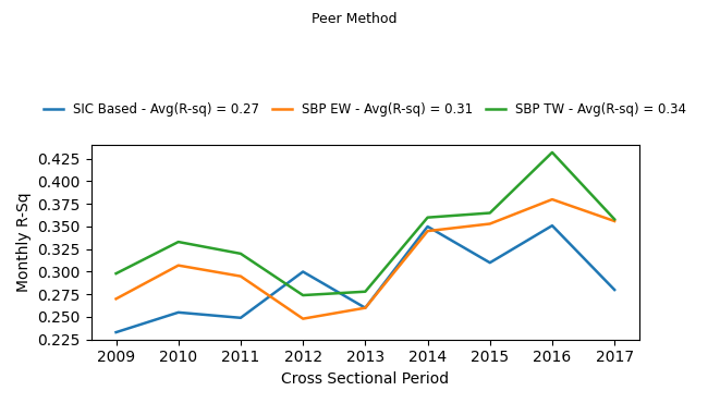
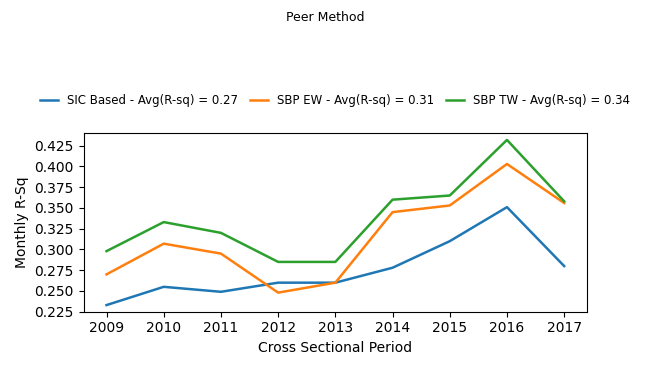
SIC Based - Avg(R-sq) = 0.27/2012: 0.300 -> 0.260
SBP TW - Avg(R-sq) = 0.34/2012: 0.274 -> 0.285
SBP TW - Avg(R-sq) = 0.34/2013: 0.278 -> 0.285
SIC Based - Avg(R-sq) = 0.27/2014: 0.350 -> 0.278
SBP EW - Avg(R-sq) = 0.31/2016: 0.380 -> 0.403
